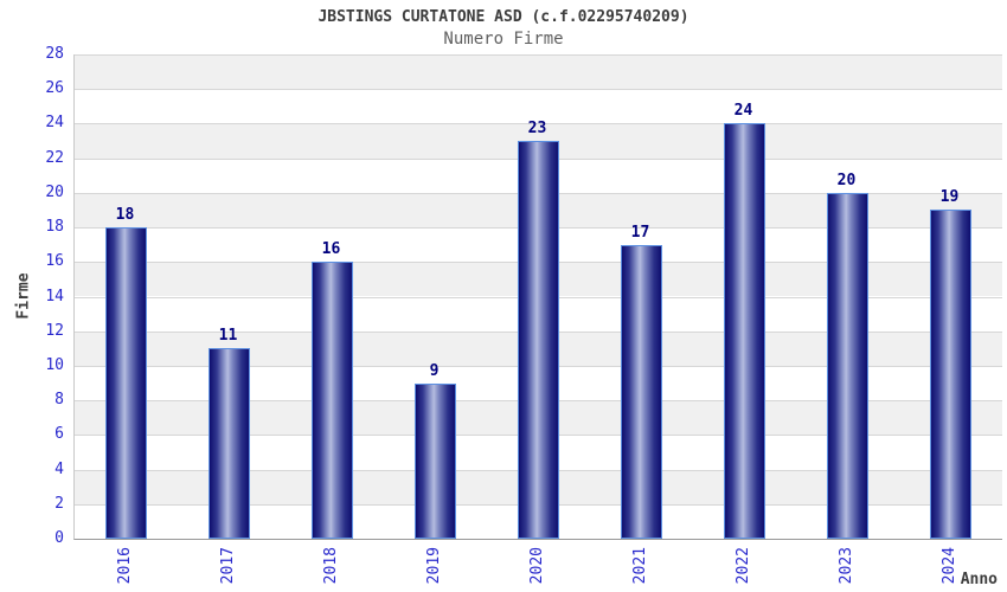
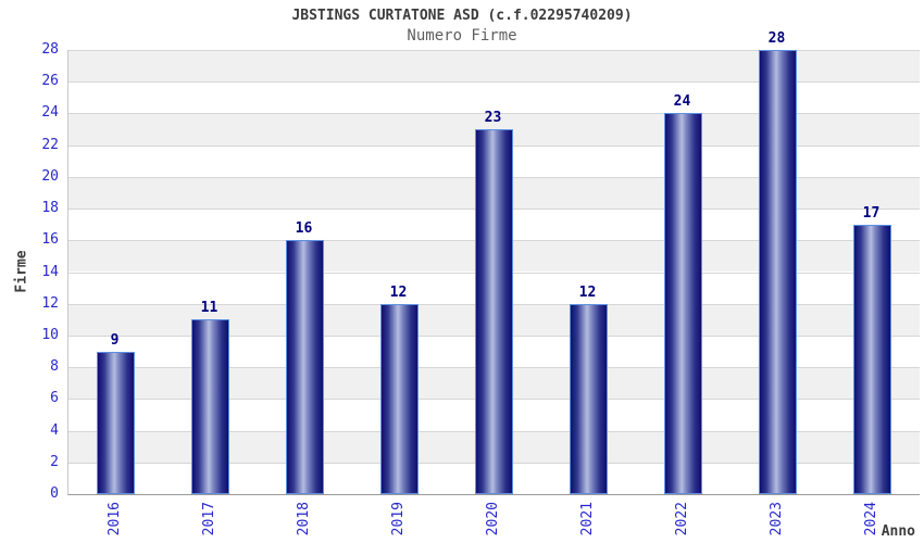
2016: 18 -> 9
2019: 9 -> 12
2021: 17 -> 12
2023: 20 -> 28
2024: 19 -> 17
